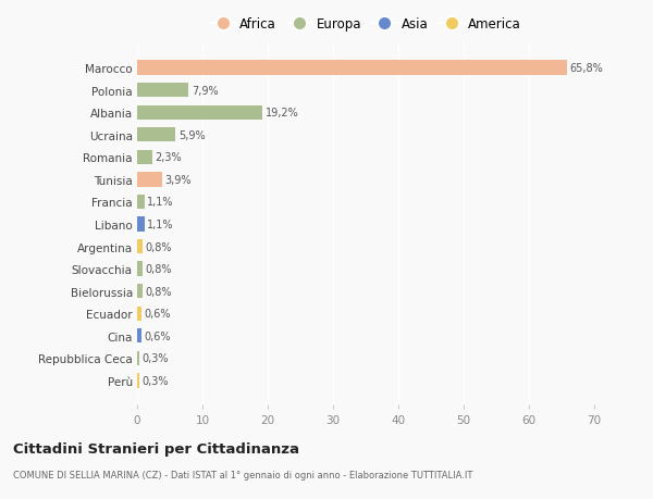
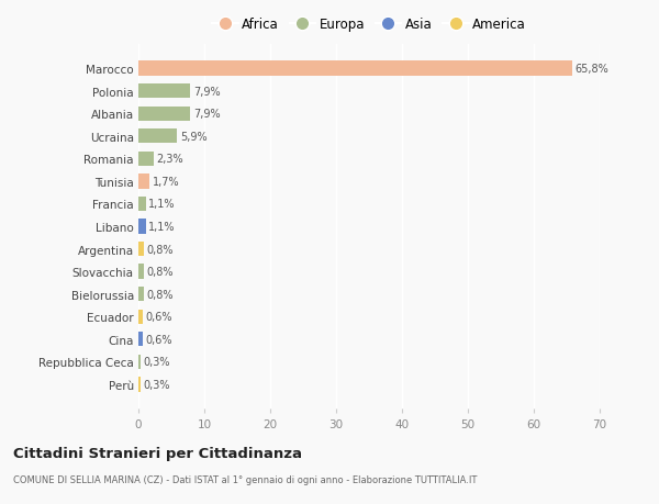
Albania: 19,2% -> 7,9%
Tunisia: 3,9% -> 1,7%
